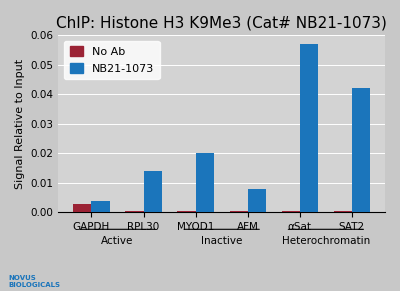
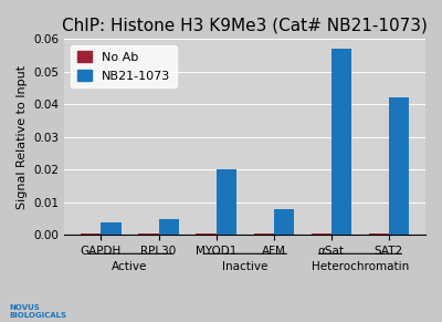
No Ab/GAPDH: 0.0030 -> 0.0005
NB21-1073/RPL30: 0.014 -> 0.005
